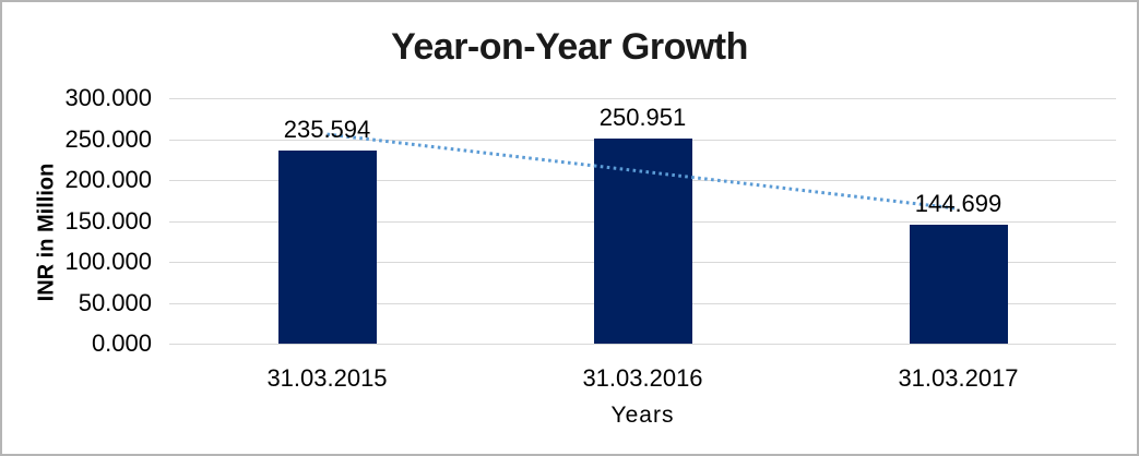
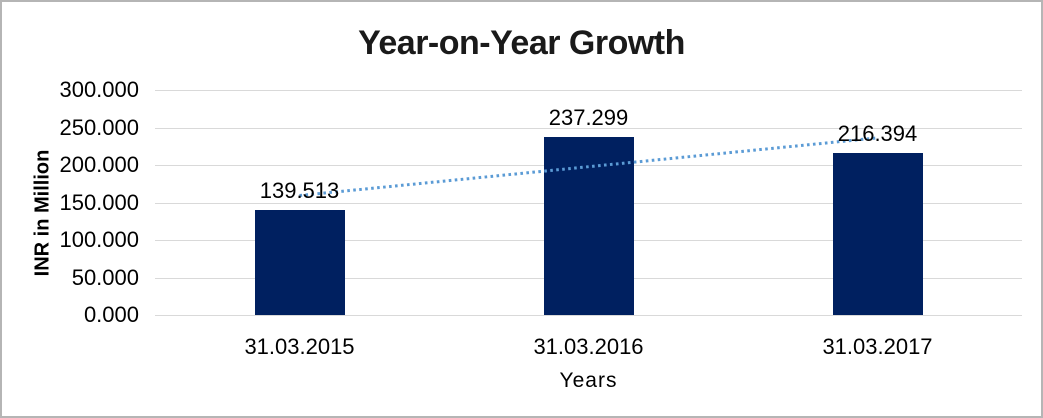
31.03.2015: 235.594 -> 139.513
31.03.2016: 250.951 -> 237.299
31.03.2017: 144.699 -> 216.394
